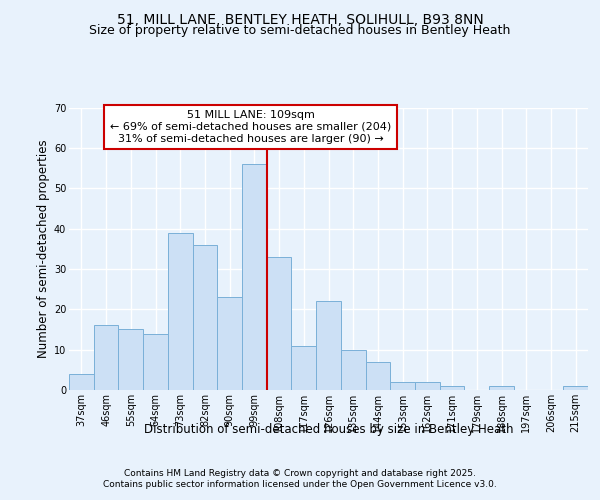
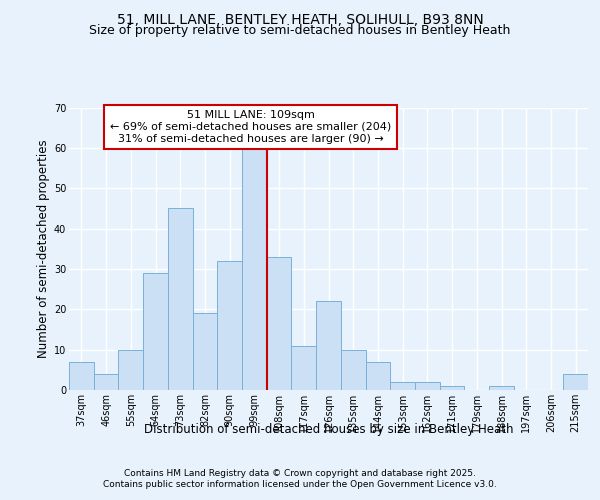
37sqm: 4 -> 7
46sqm: 16 -> 4
55sqm: 15 -> 10
64sqm: 14 -> 29
73sqm: 39 -> 45
82sqm: 36 -> 19
90sqm: 23 -> 32
99sqm: 56 -> 60
215sqm: 1 -> 4
